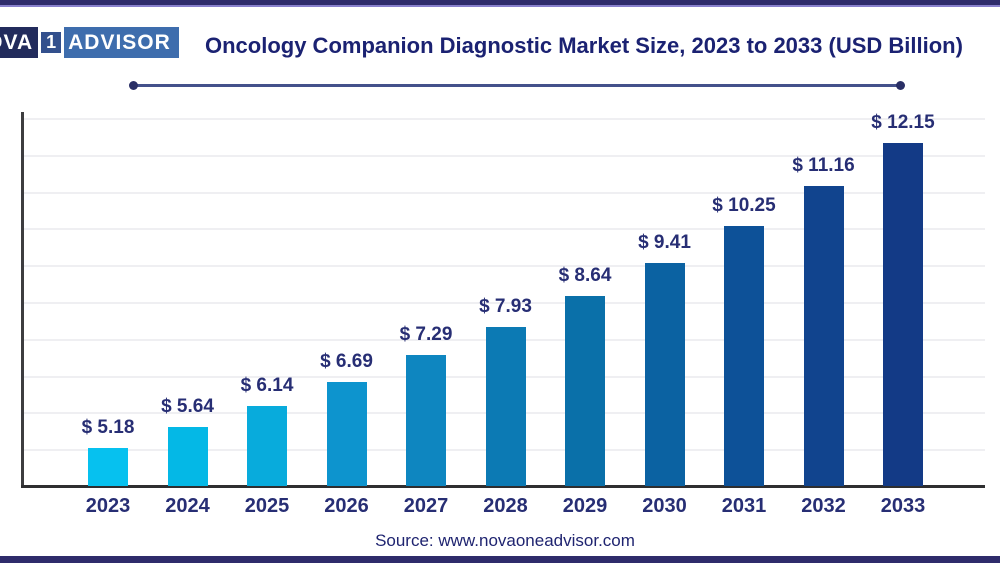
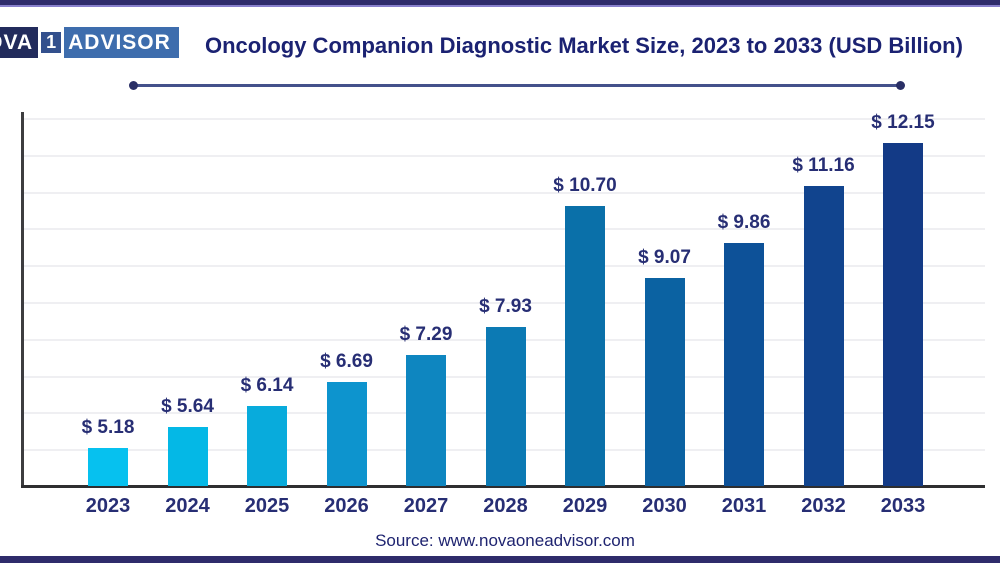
2029: 8.64 -> 10.70
2030: 9.41 -> 9.07
2031: 10.25 -> 9.86
